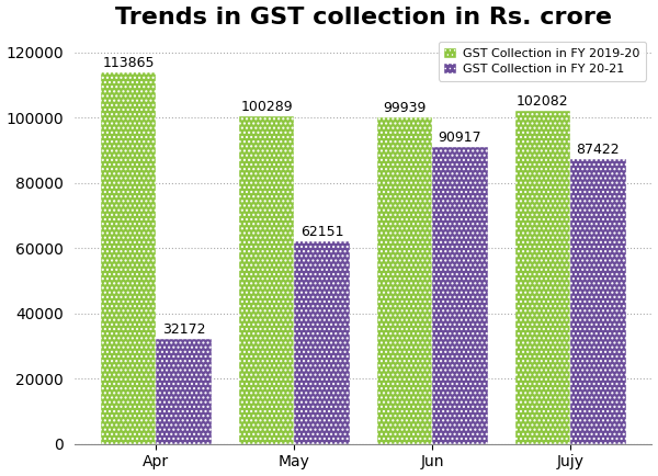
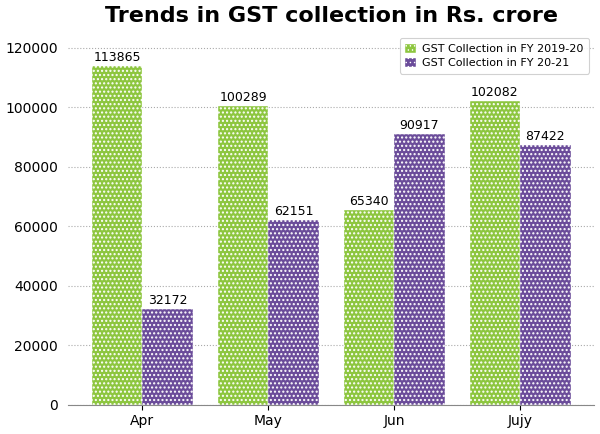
GST Collection in FY 2019-20/Jun: 99939 -> 65340
